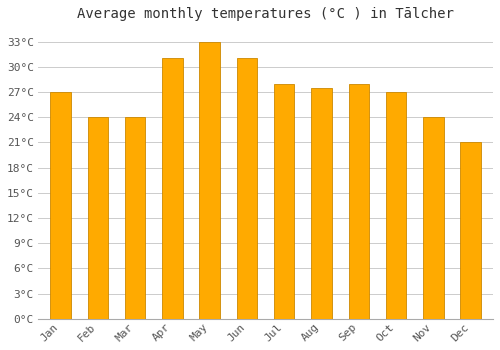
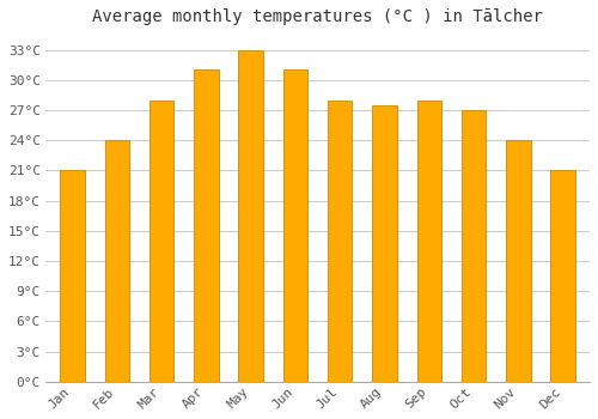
Jan: 27.0°C -> 21.0°C
Mar: 24.0°C -> 28.0°C
